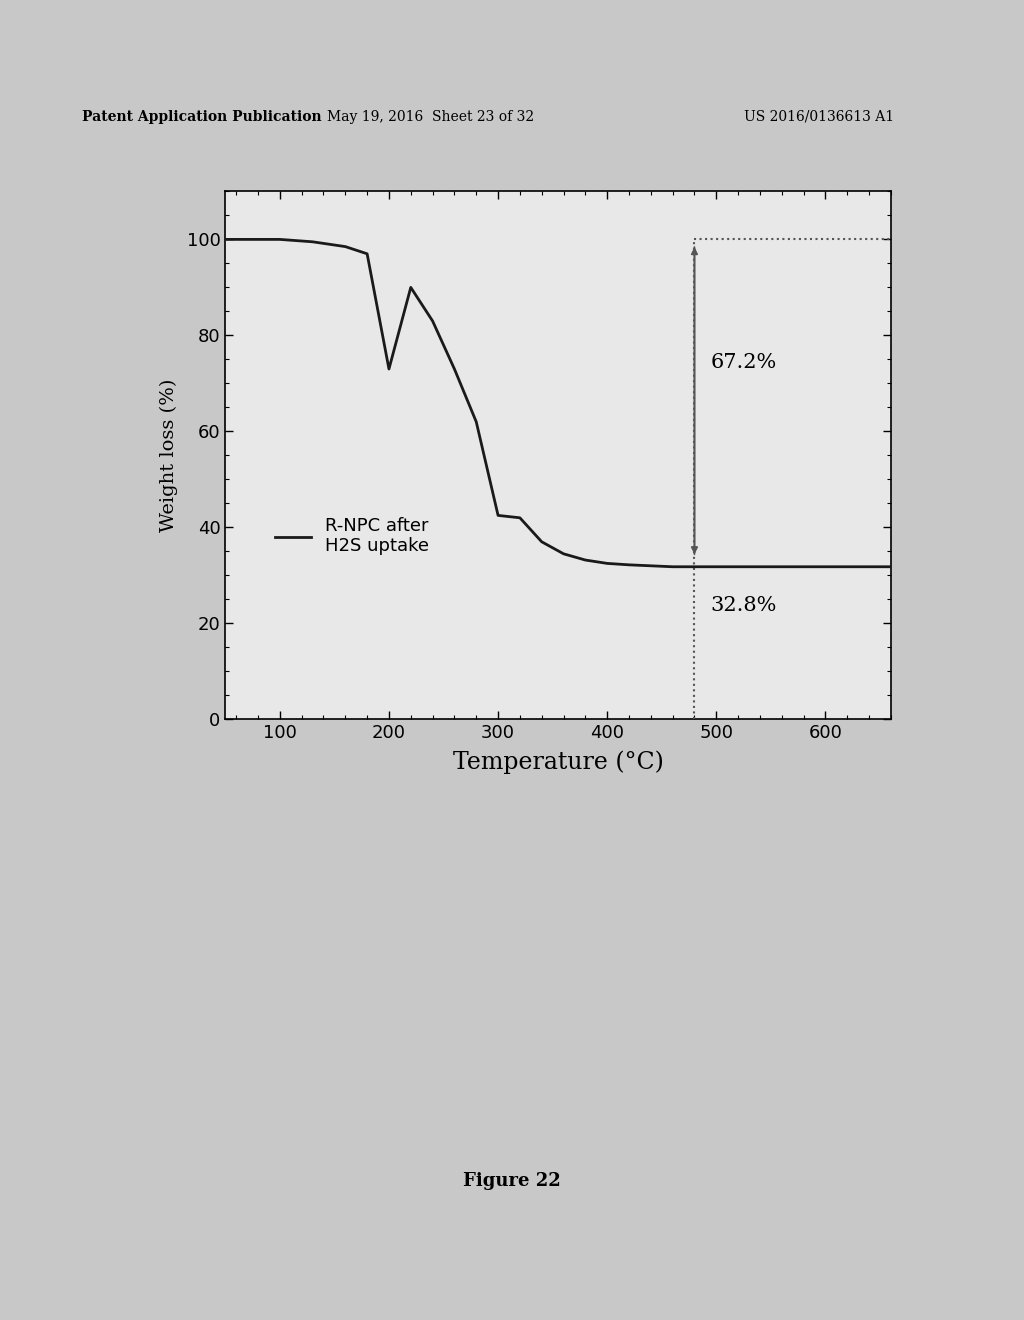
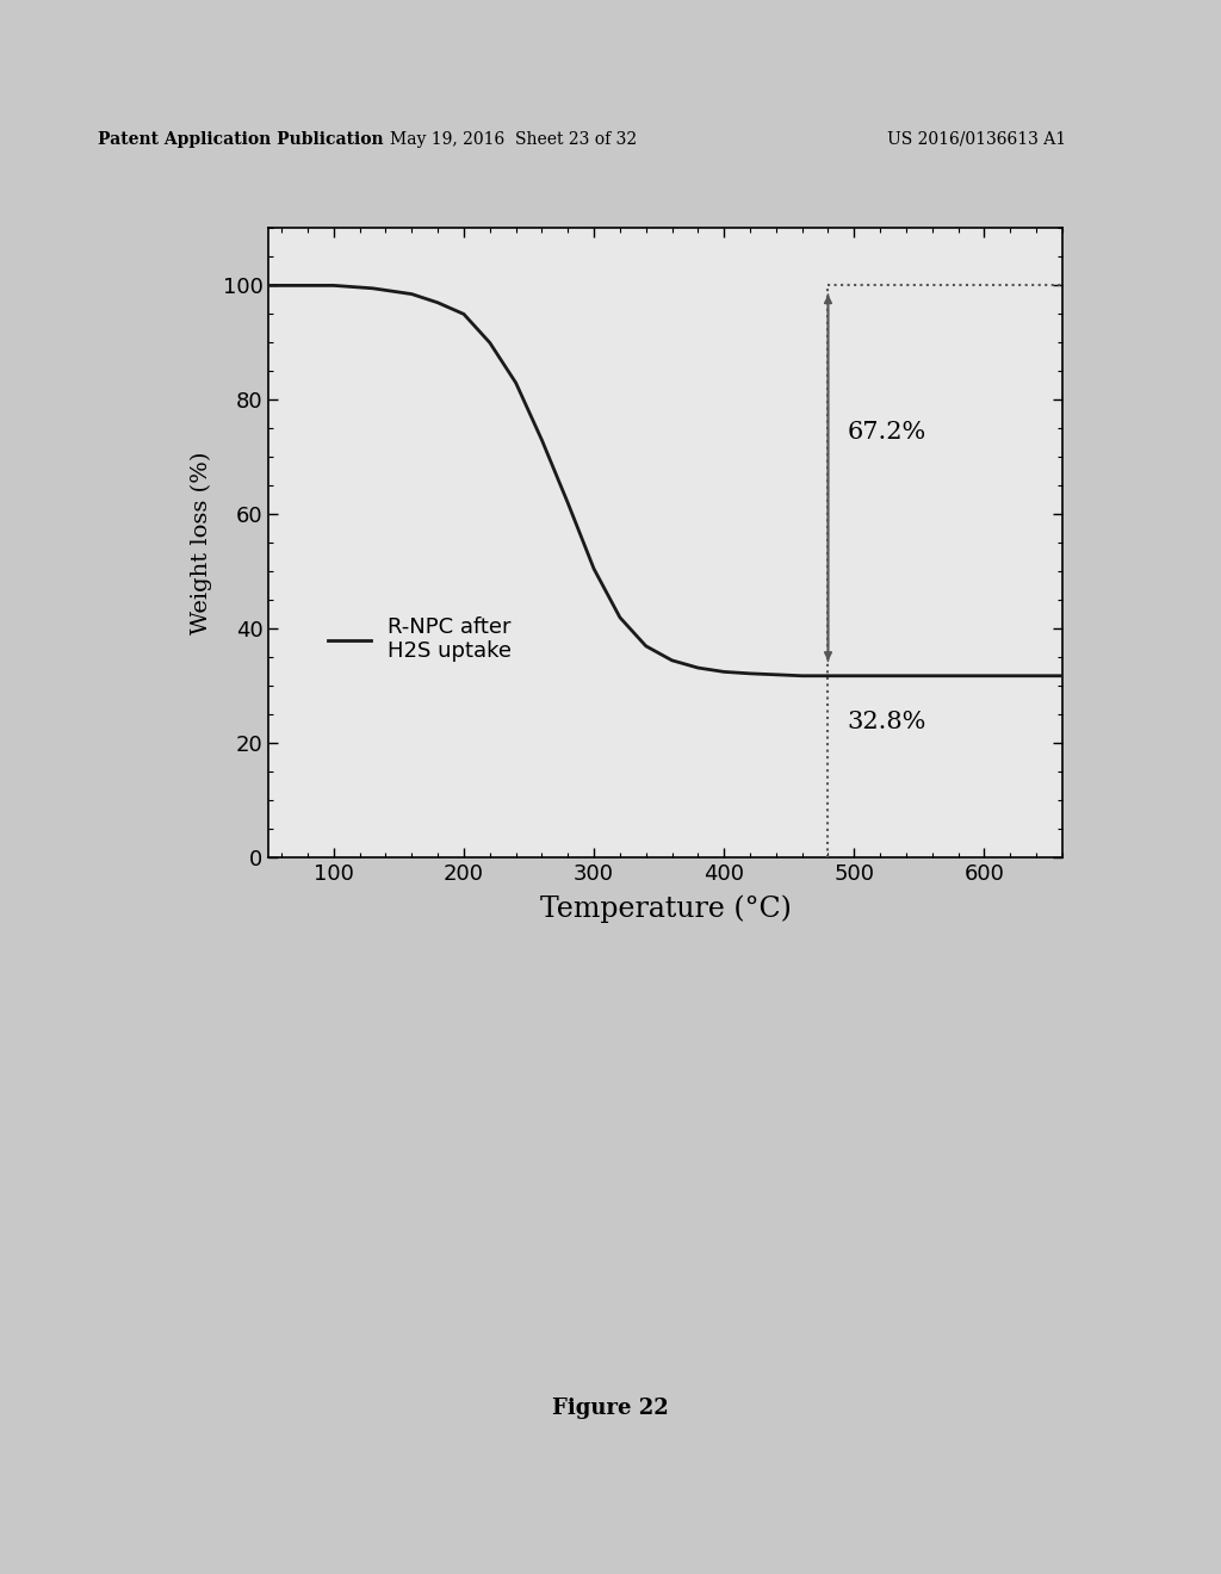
200: 73.0 -> 95.0
300: 42.5 -> 50.5
